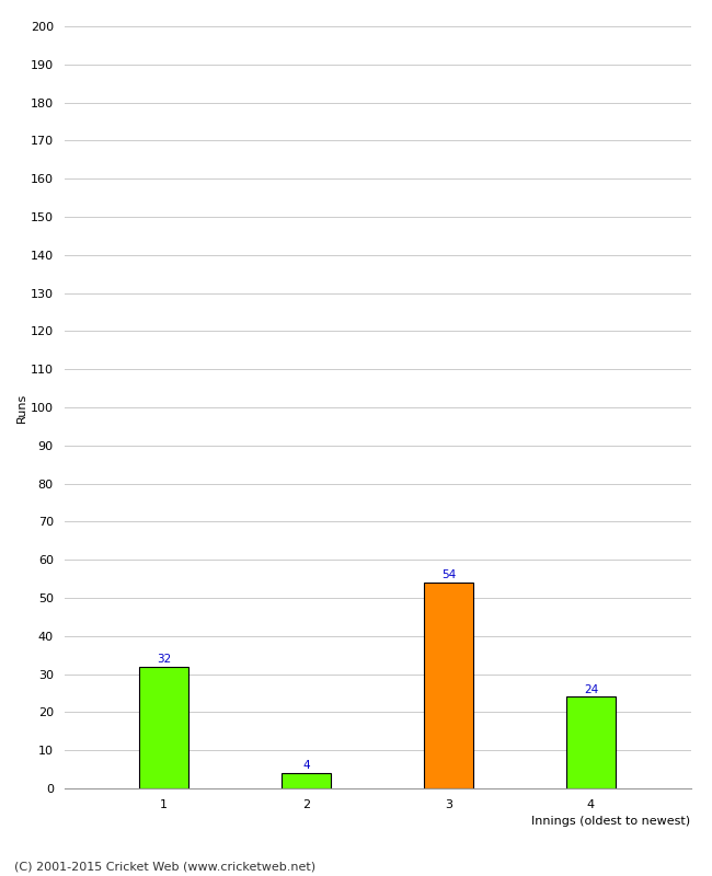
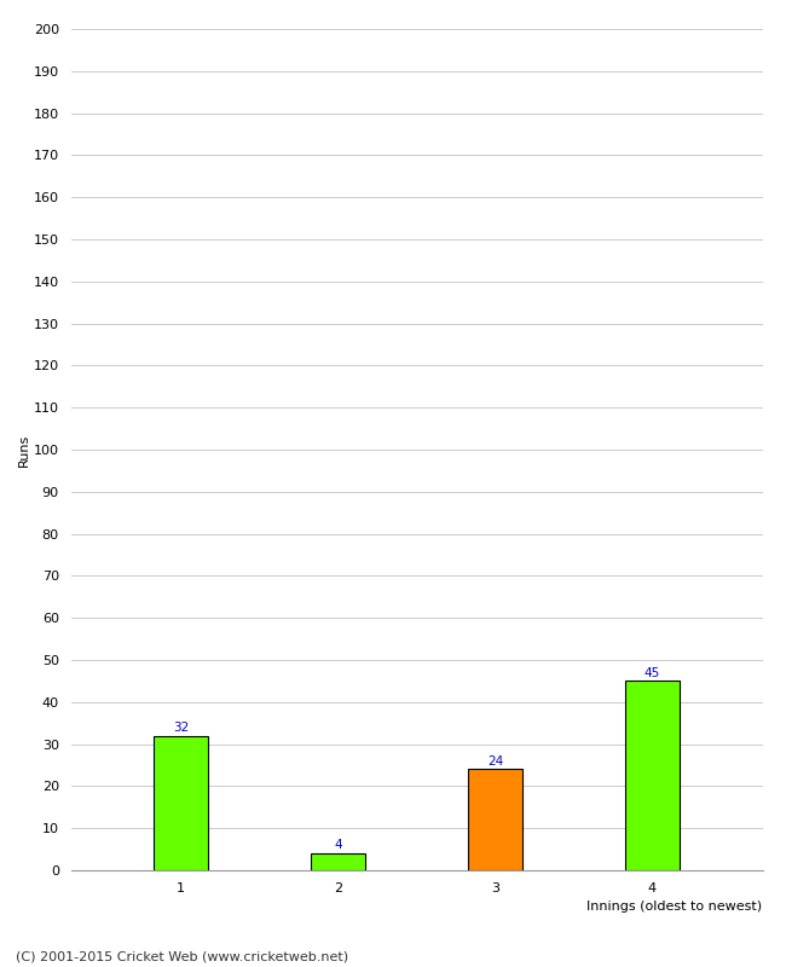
3: 54 -> 24
4: 24 -> 45
